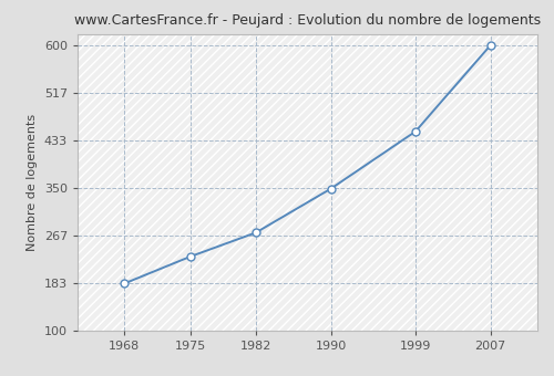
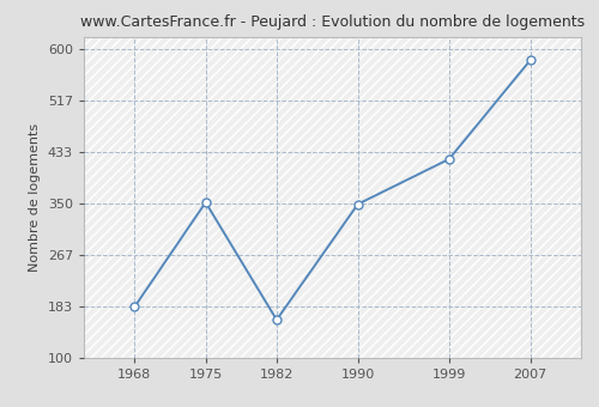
1975: 230 -> 352
1982: 272 -> 162
1999: 449 -> 422
2007: 600 -> 582
